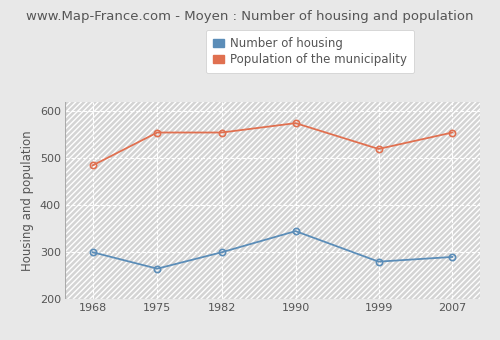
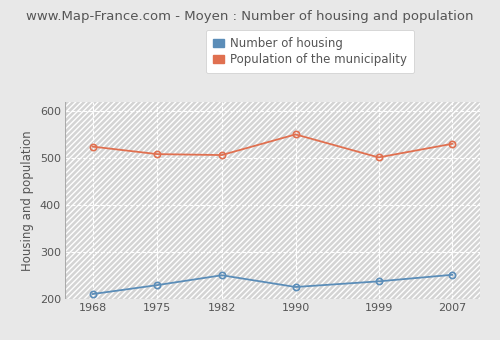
Number of housing/1968: 300 -> 211
Population of the municipality/1968: 485 -> 525
Number of housing/1975: 265 -> 230
Population of the municipality/1975: 555 -> 509
Number of housing/1982: 300 -> 251
Population of the municipality/1982: 555 -> 507
Number of housing/1990: 345 -> 226
Population of the municipality/1990: 575 -> 551
Number of housing/1999: 280 -> 238
Population of the municipality/1999: 520 -> 502
Number of housing/2007: 290 -> 252
Population of the municipality/2007: 555 -> 531
